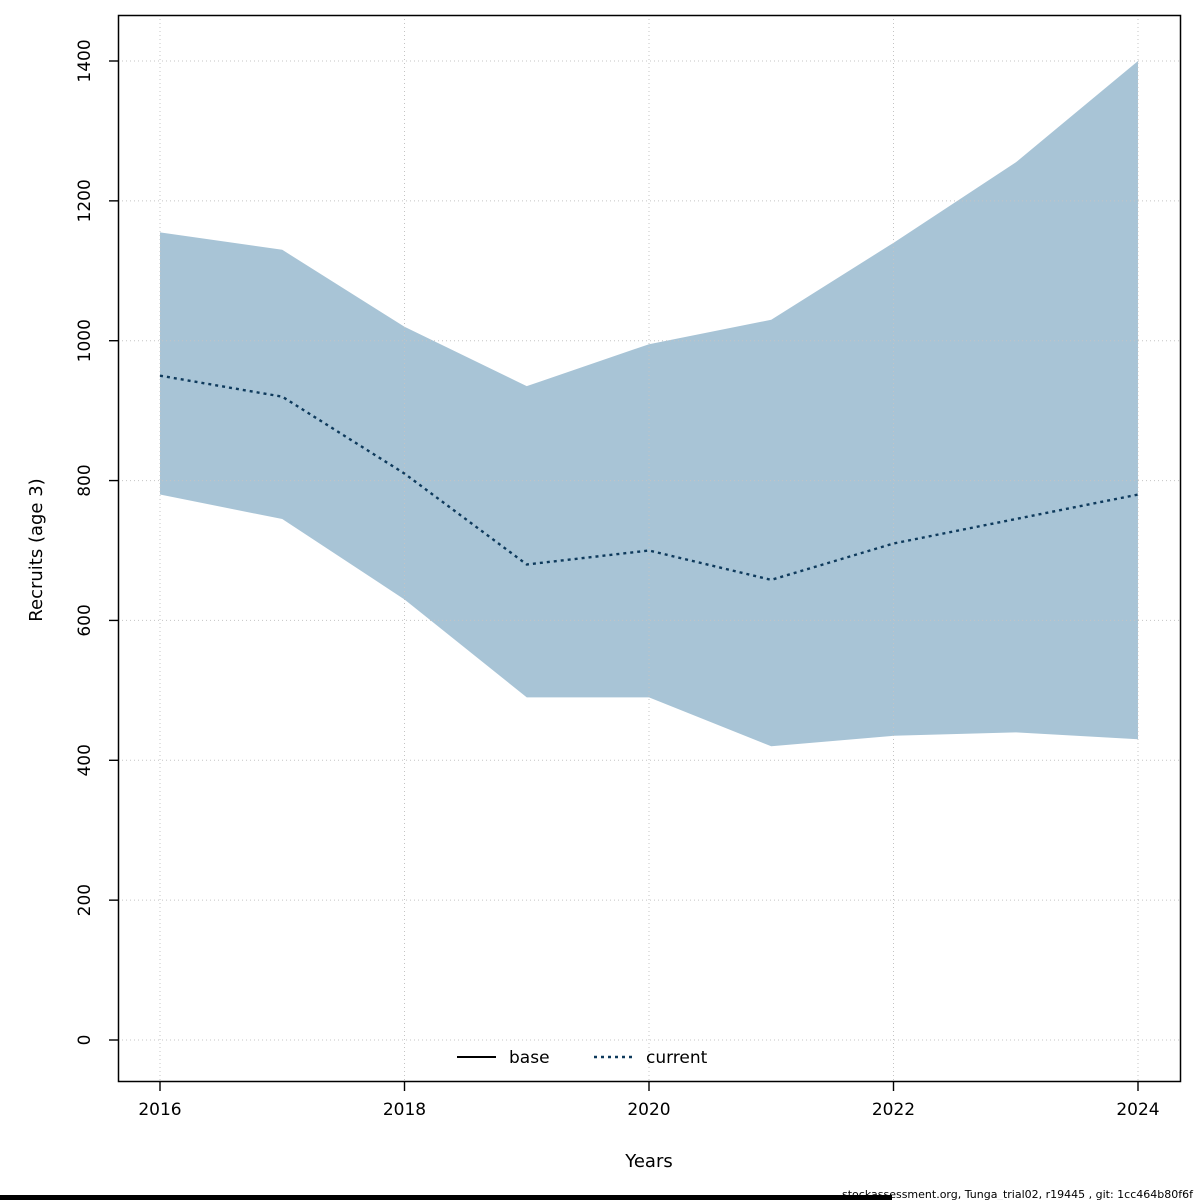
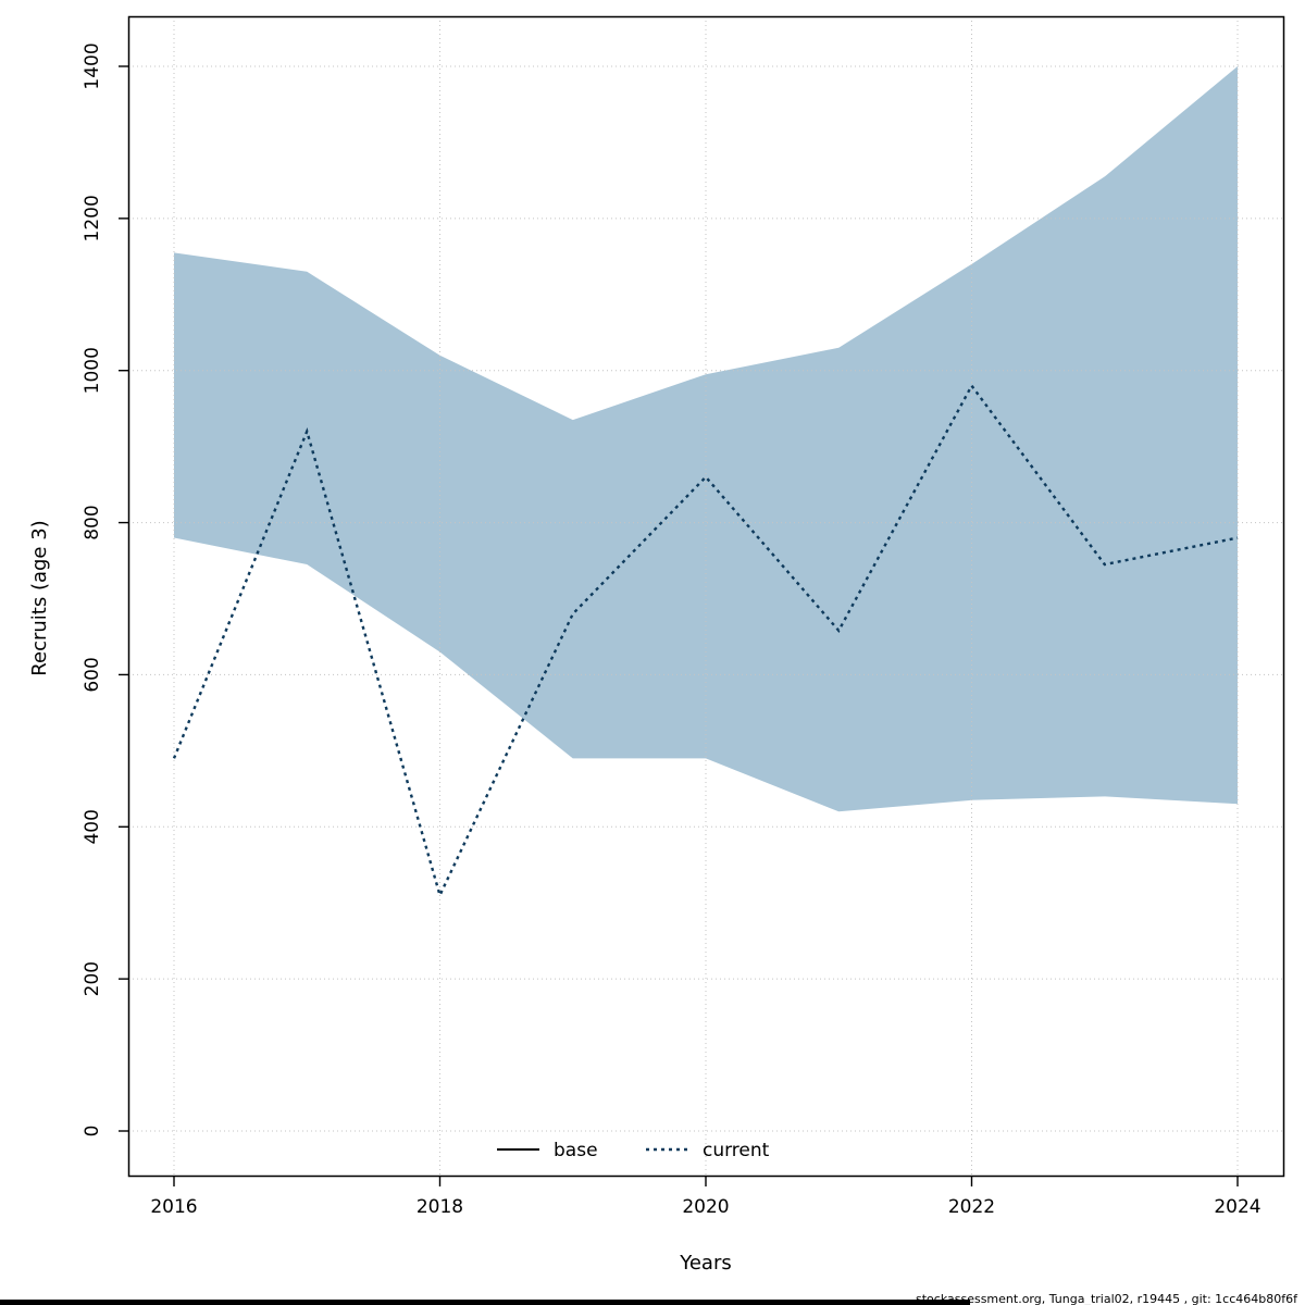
2016: 950 -> 490
2018: 810 -> 310
2020: 700 -> 860
2022: 710 -> 980
